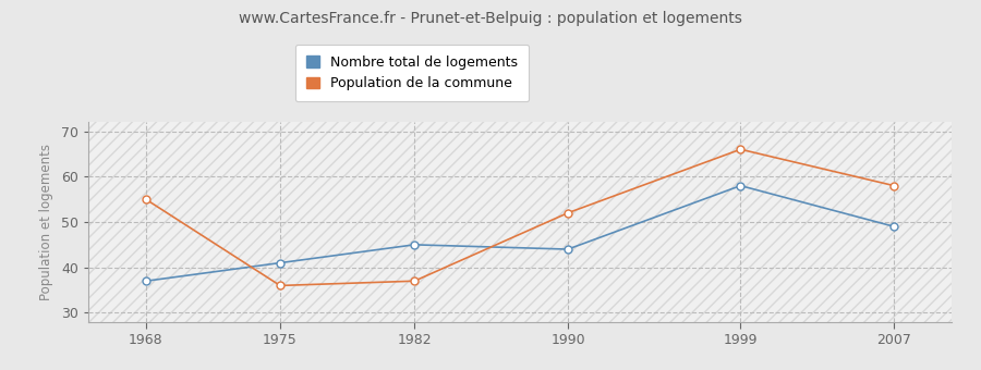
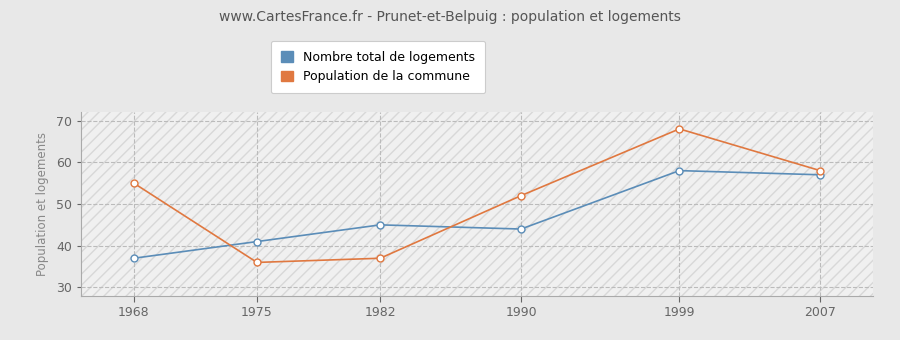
Population de la commune/1999: 66 -> 68
Nombre total de logements/2007: 49 -> 57
